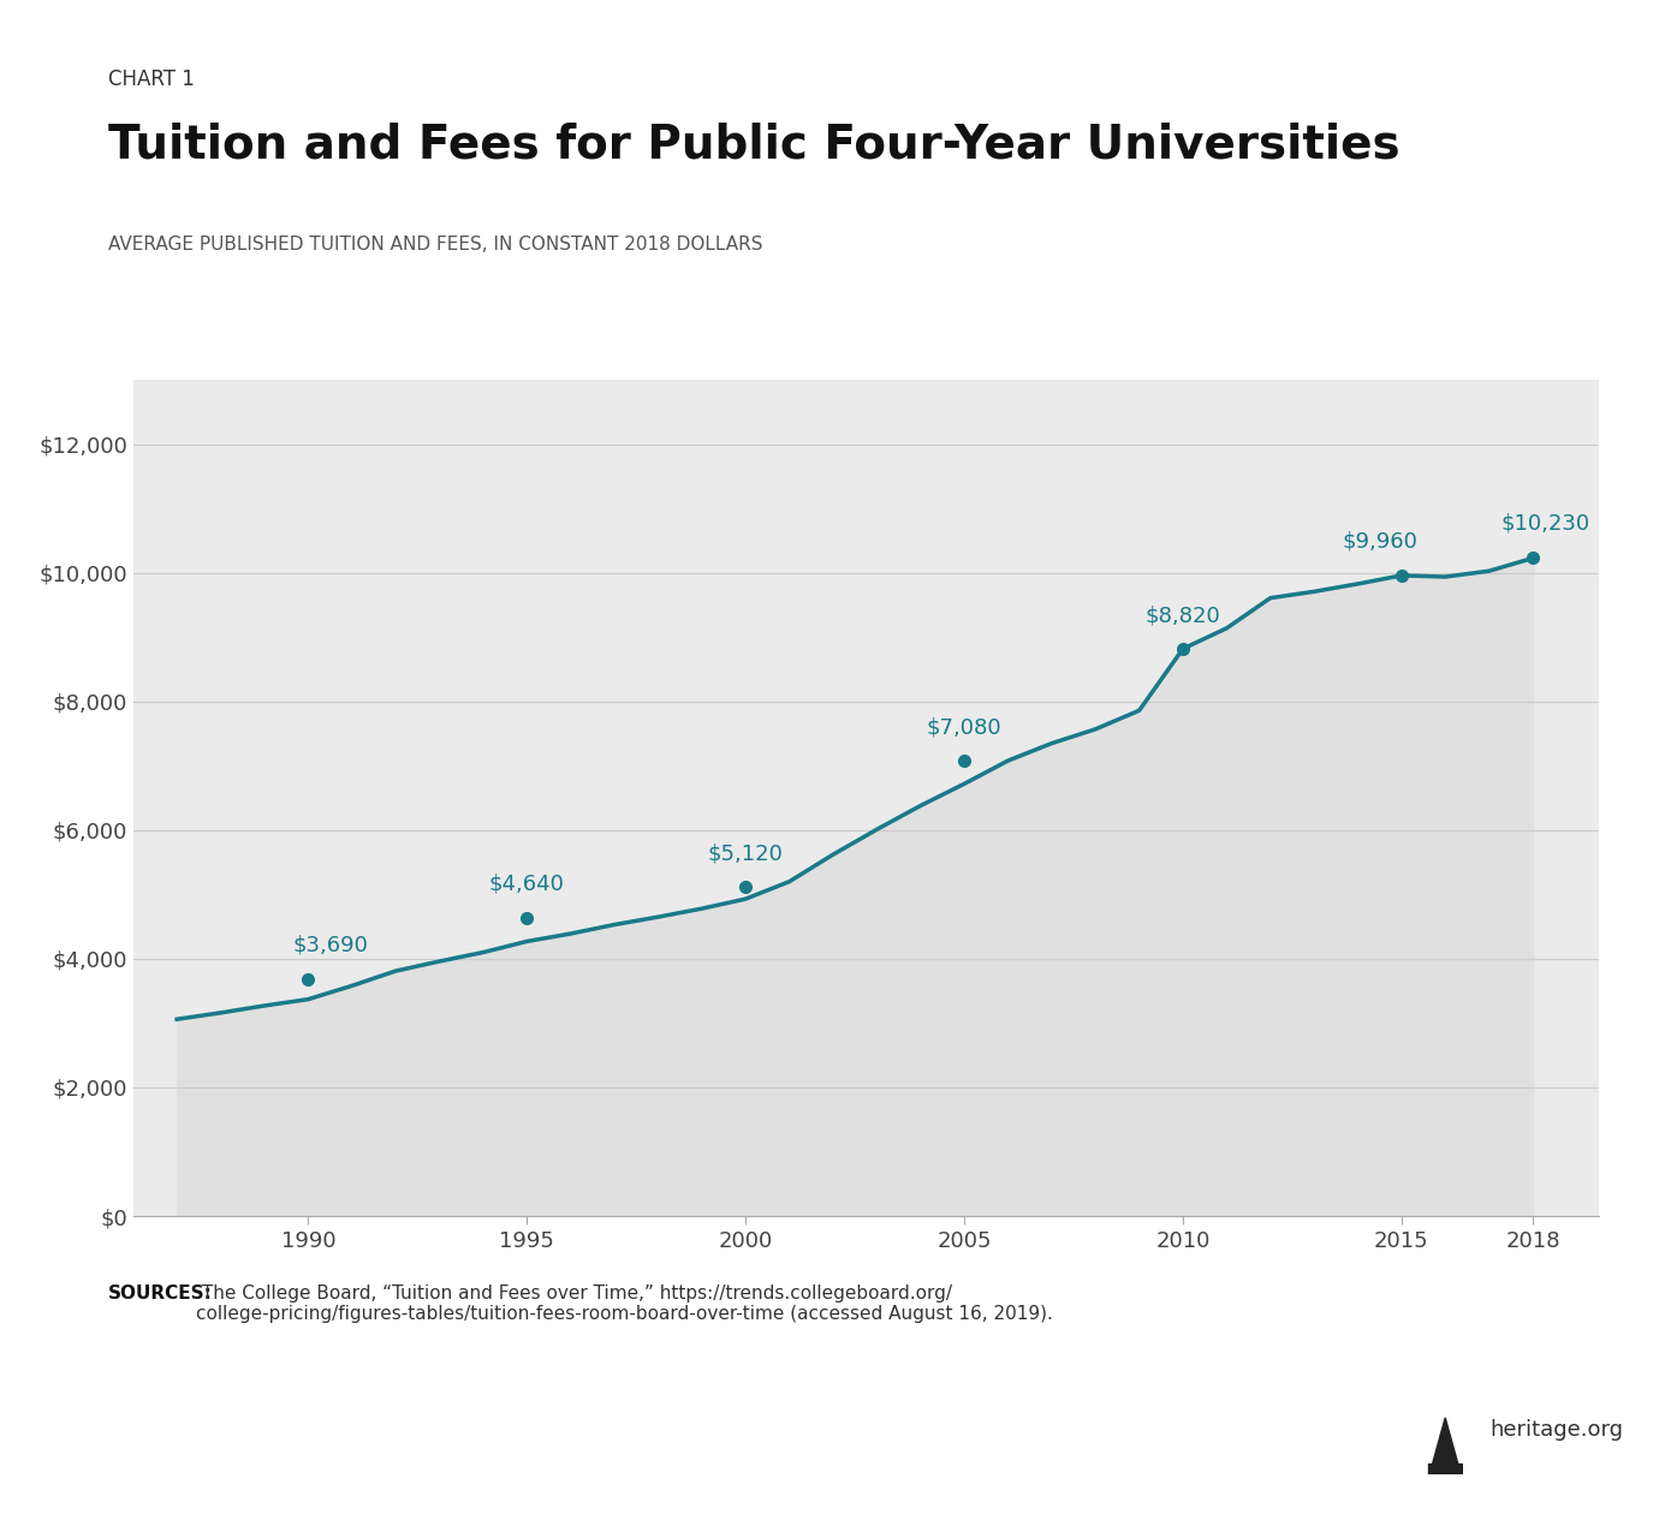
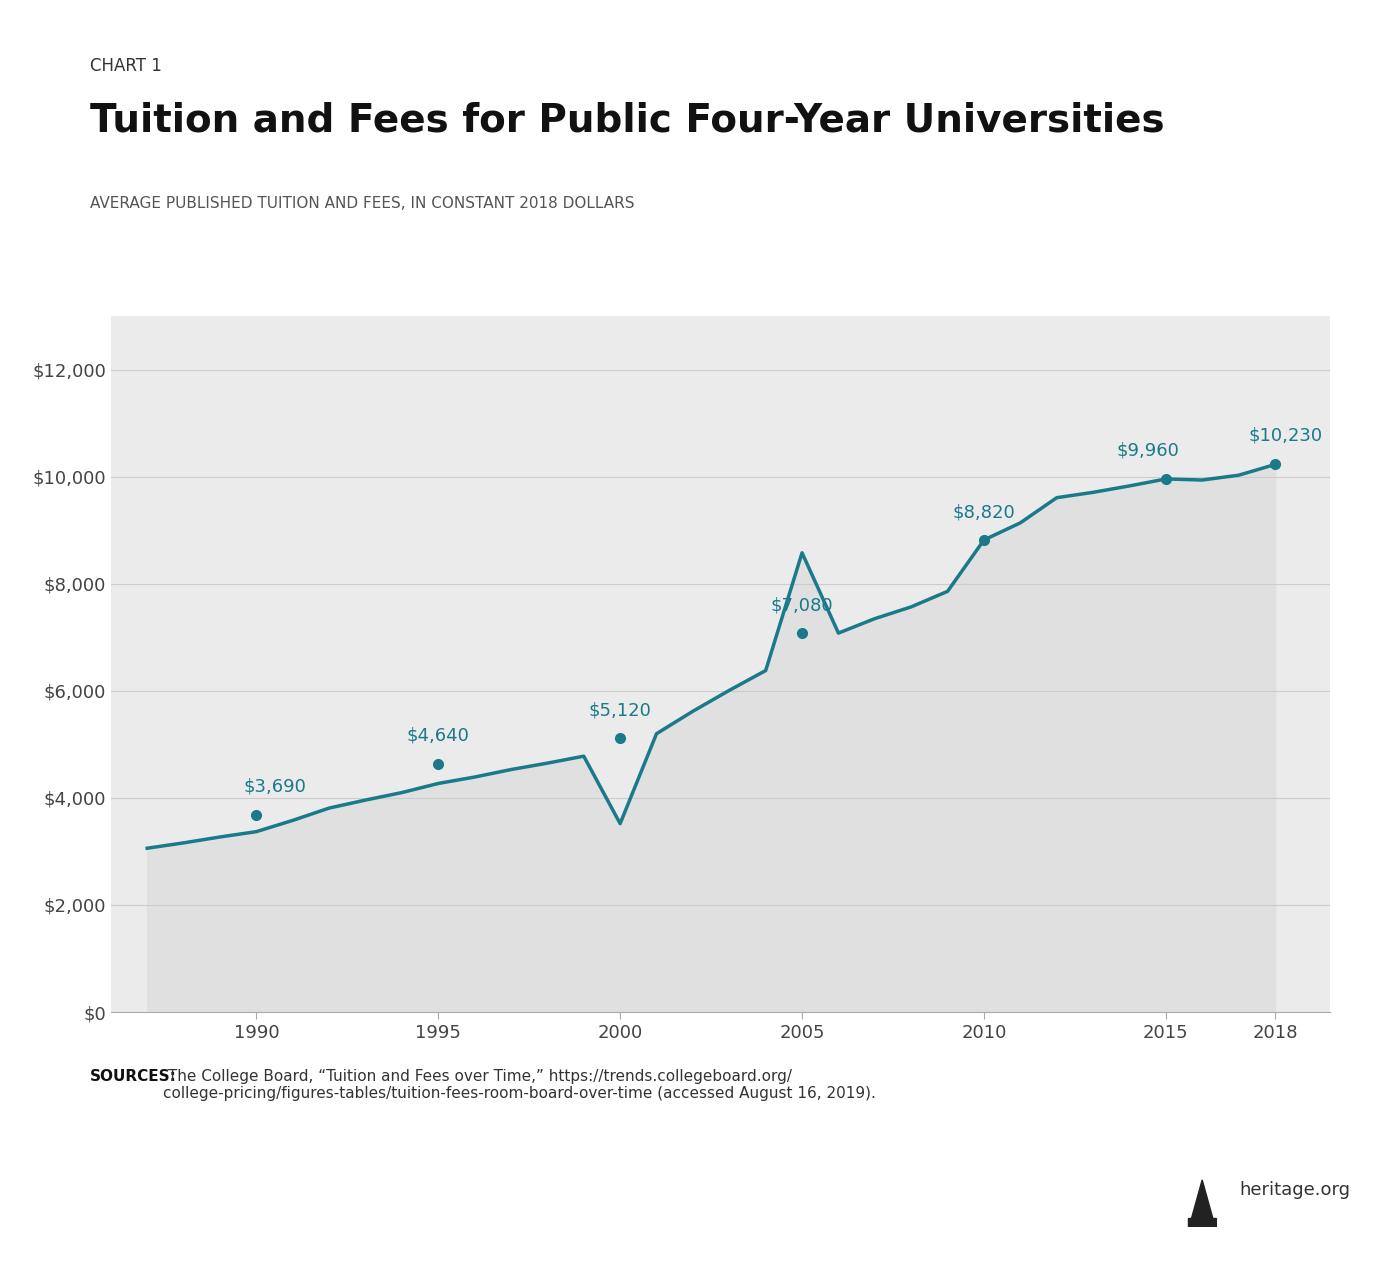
2000: $4,930 -> $3,520
2005: $6,720 -> $8,580
